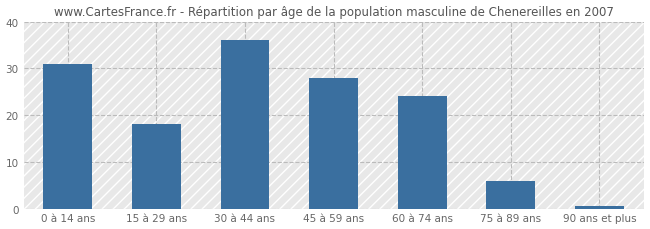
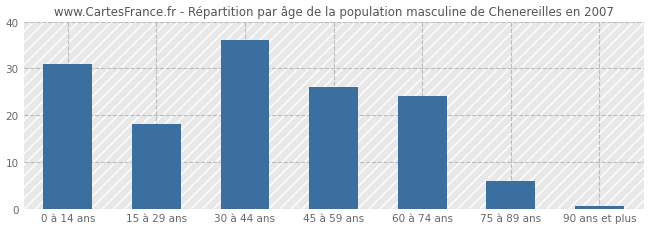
45 à 59 ans: 28.0 -> 26.0
